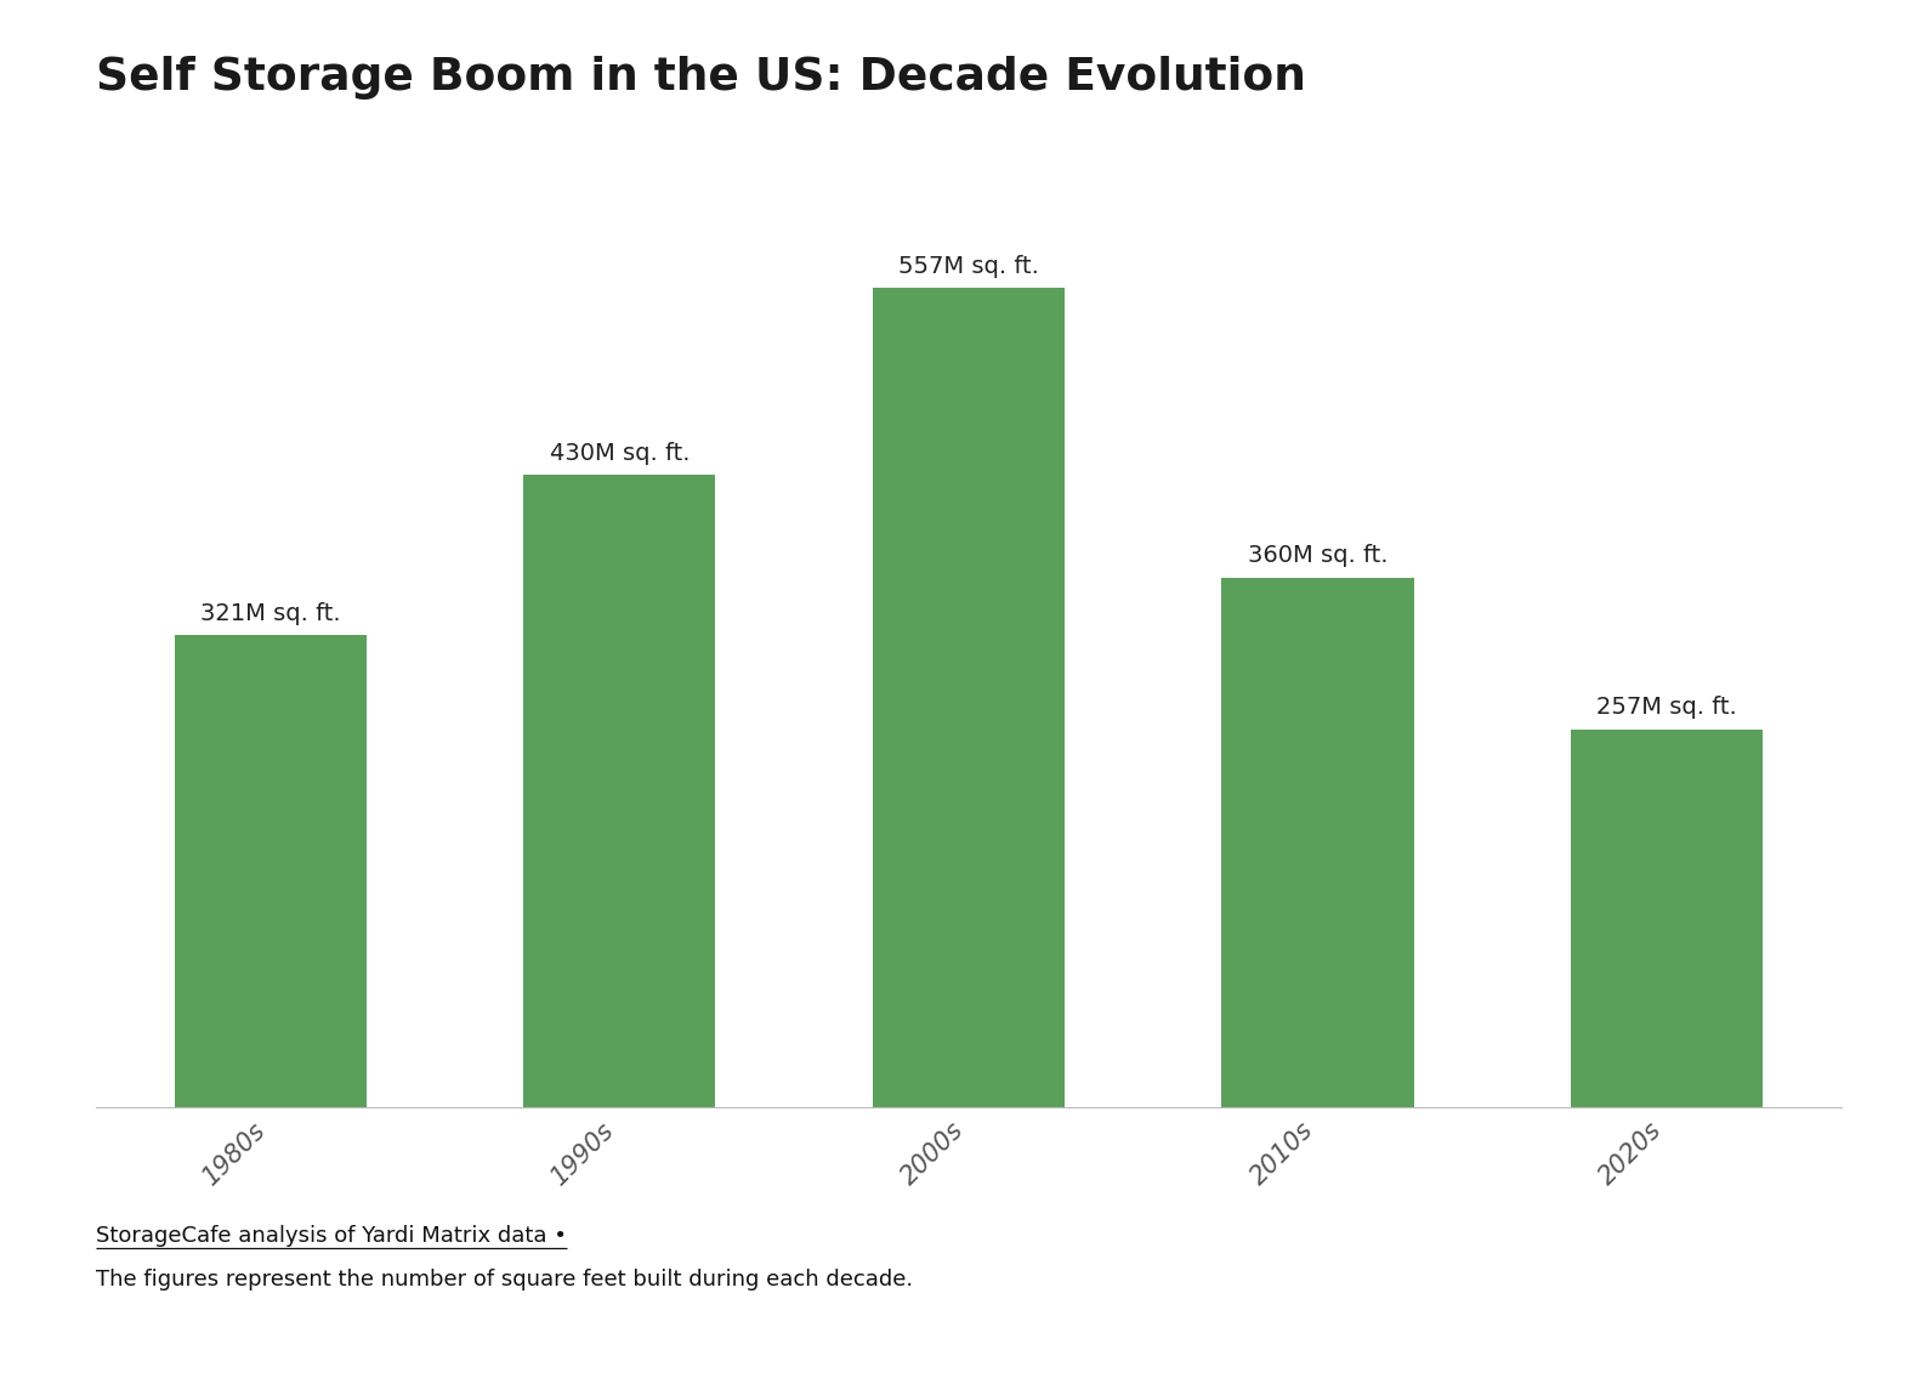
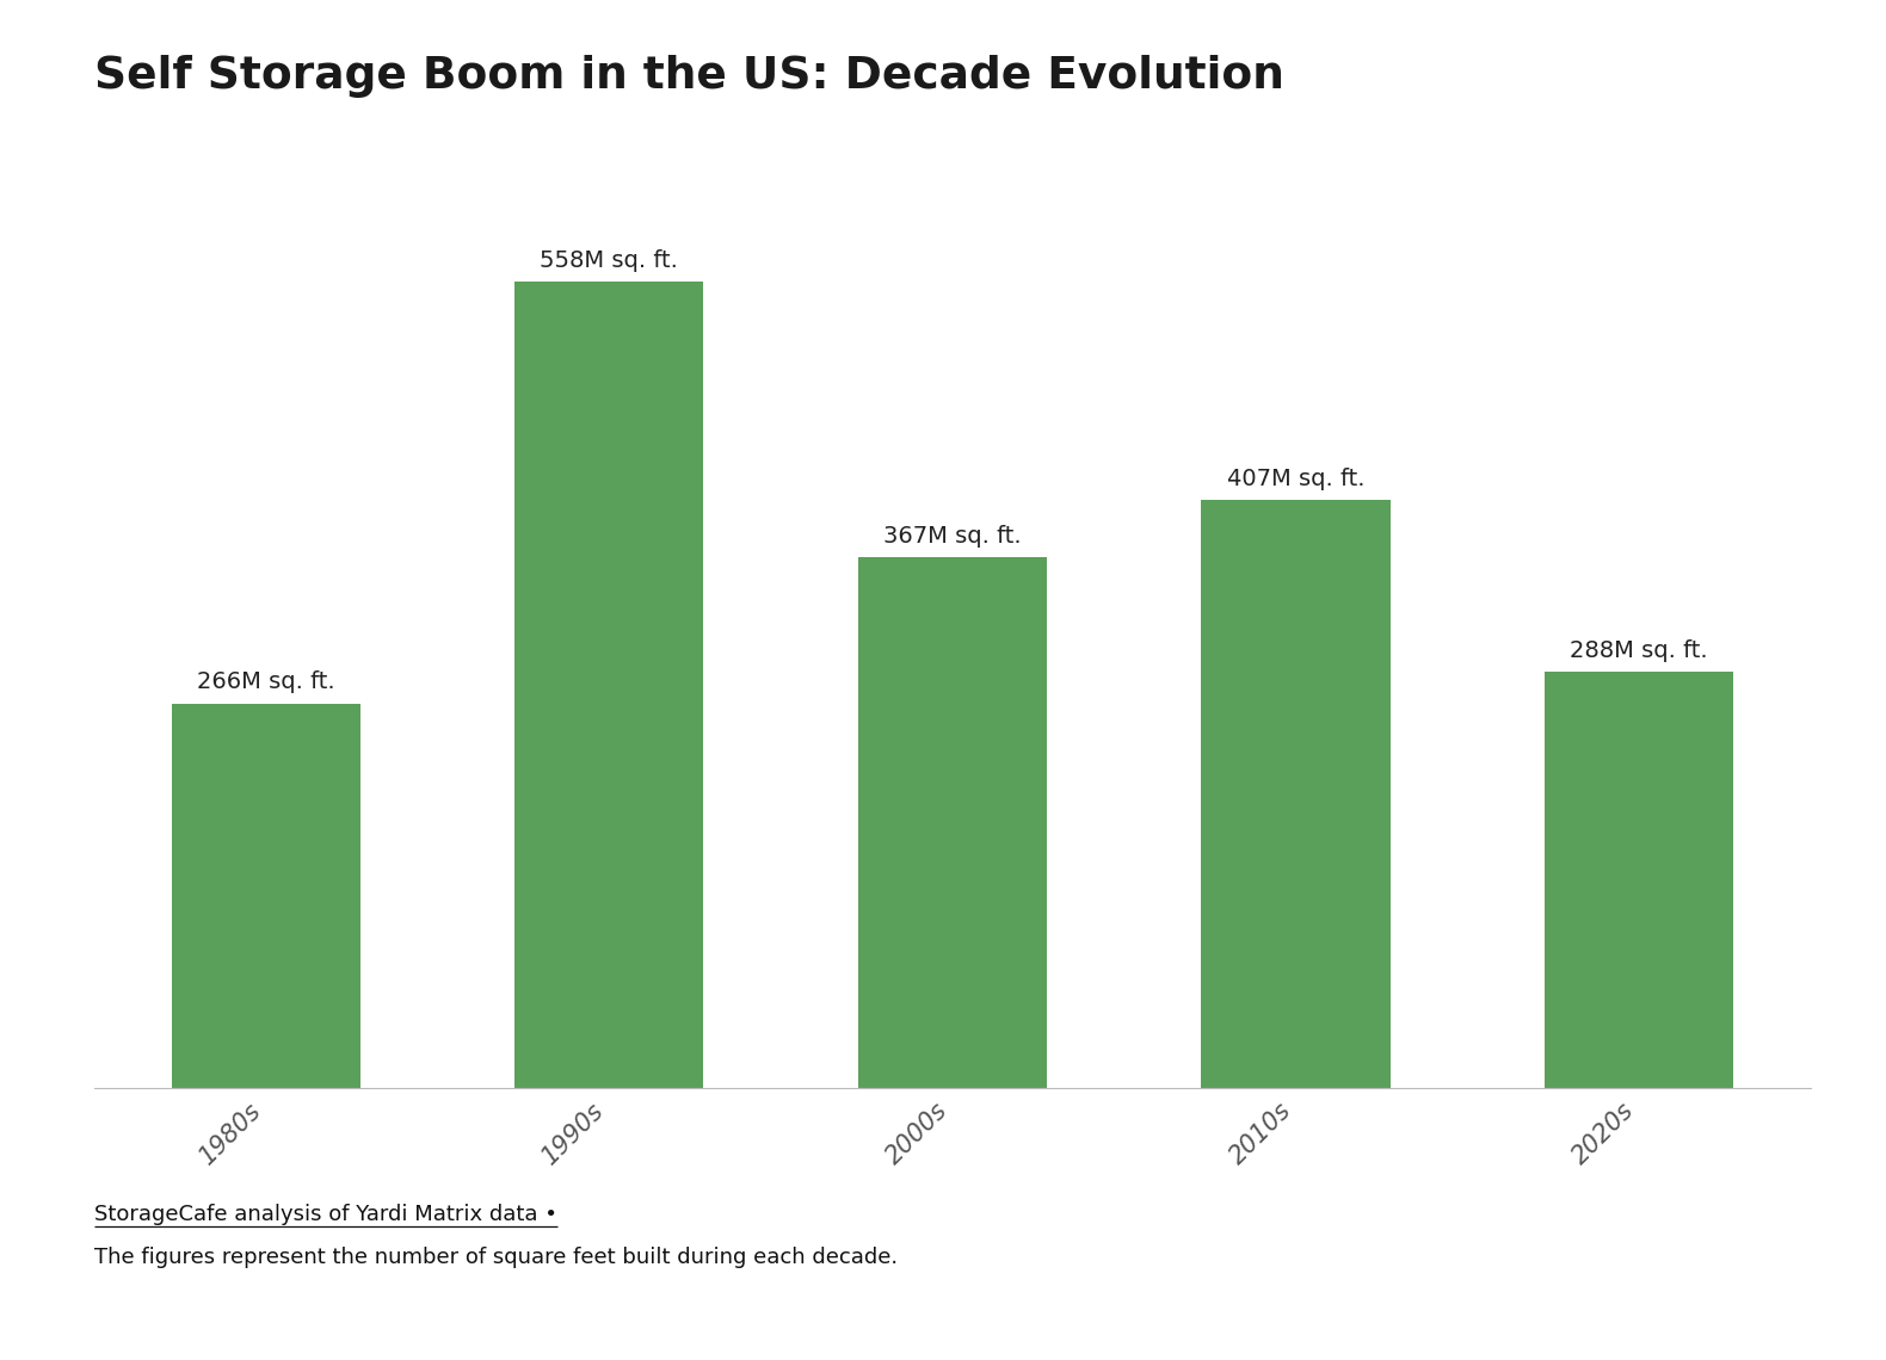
1980s: 321M -> 266M
1990s: 430M -> 558M
2000s: 557M -> 367M
2010s: 360M -> 407M
2020s: 257M -> 288M
